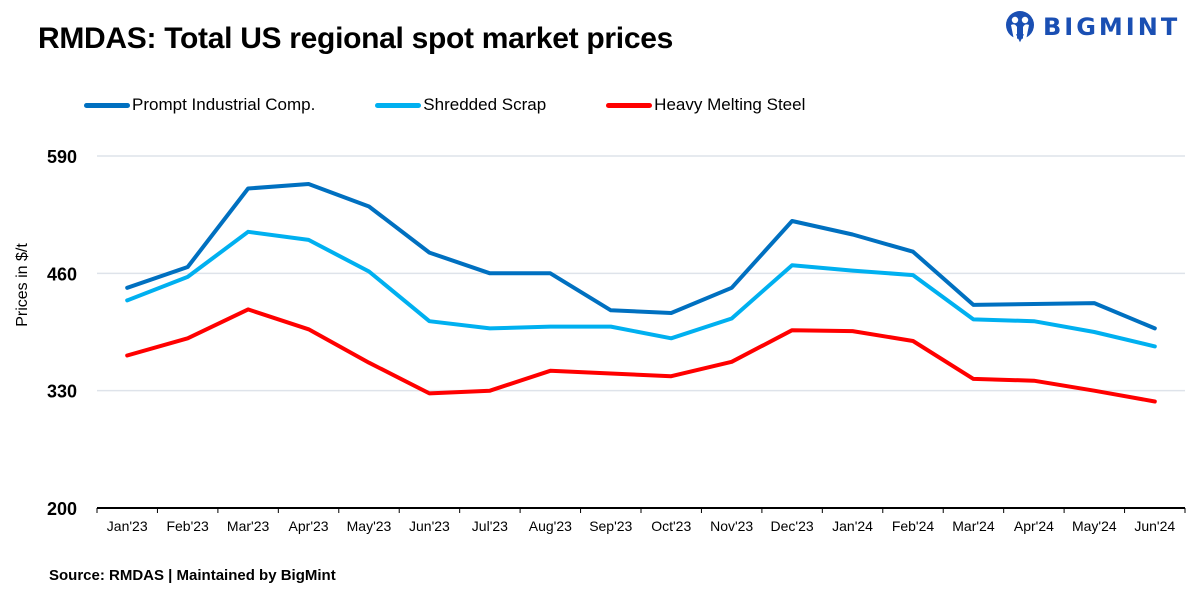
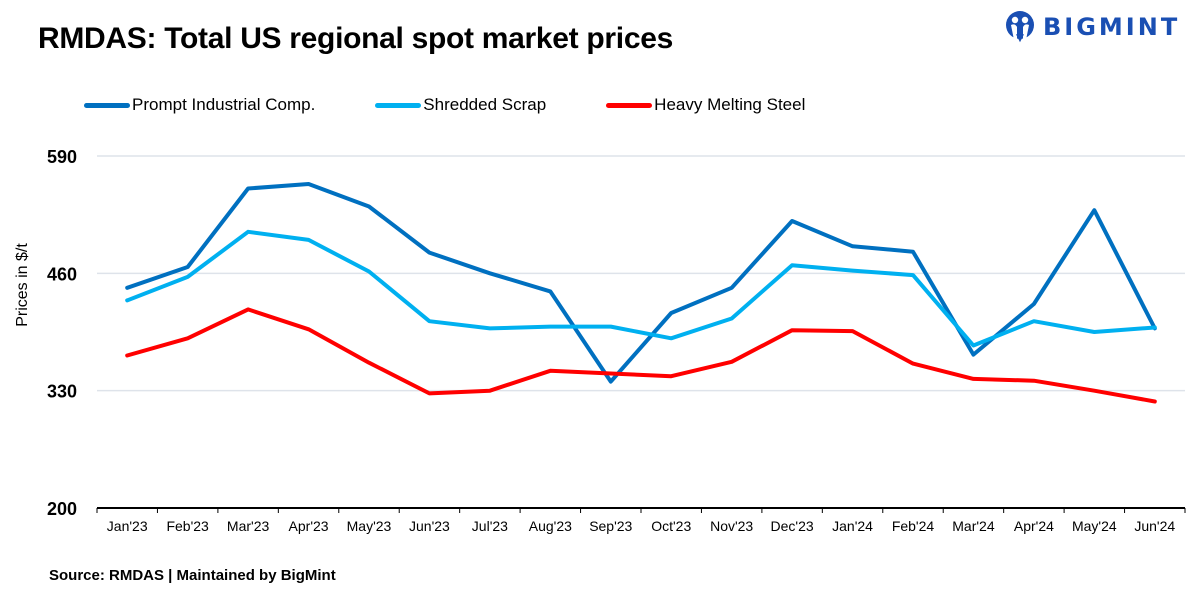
Prompt Industrial Comp./Aug'23: 460 -> 440
Prompt Industrial Comp./Sep'23: 420 -> 340
Prompt Industrial Comp./Jan'24: 500 -> 490
Heavy Melting Steel/Feb'24: 380 -> 360
Prompt Industrial Comp./Mar'24: 420 -> 370
Shredded Scrap/Mar'24: 410 -> 380
Prompt Industrial Comp./May'24: 430 -> 530
Shredded Scrap/Jun'24: 380 -> 400
